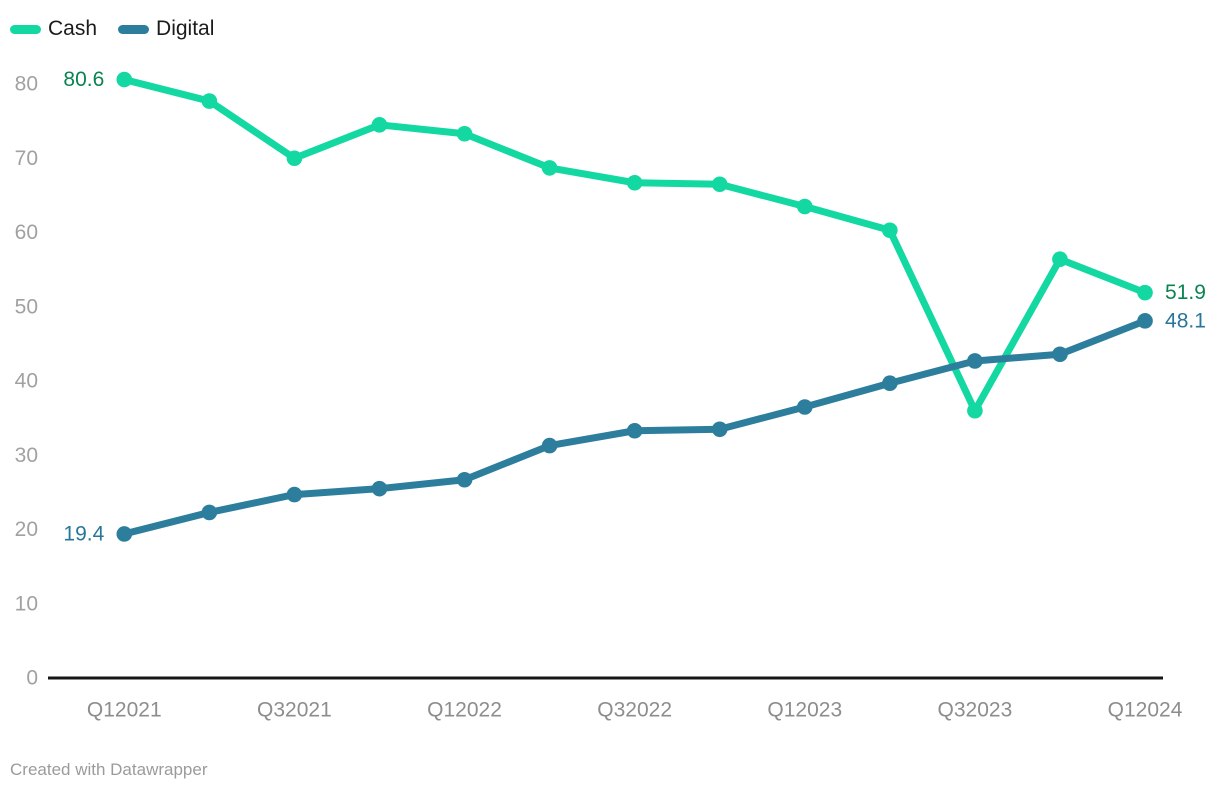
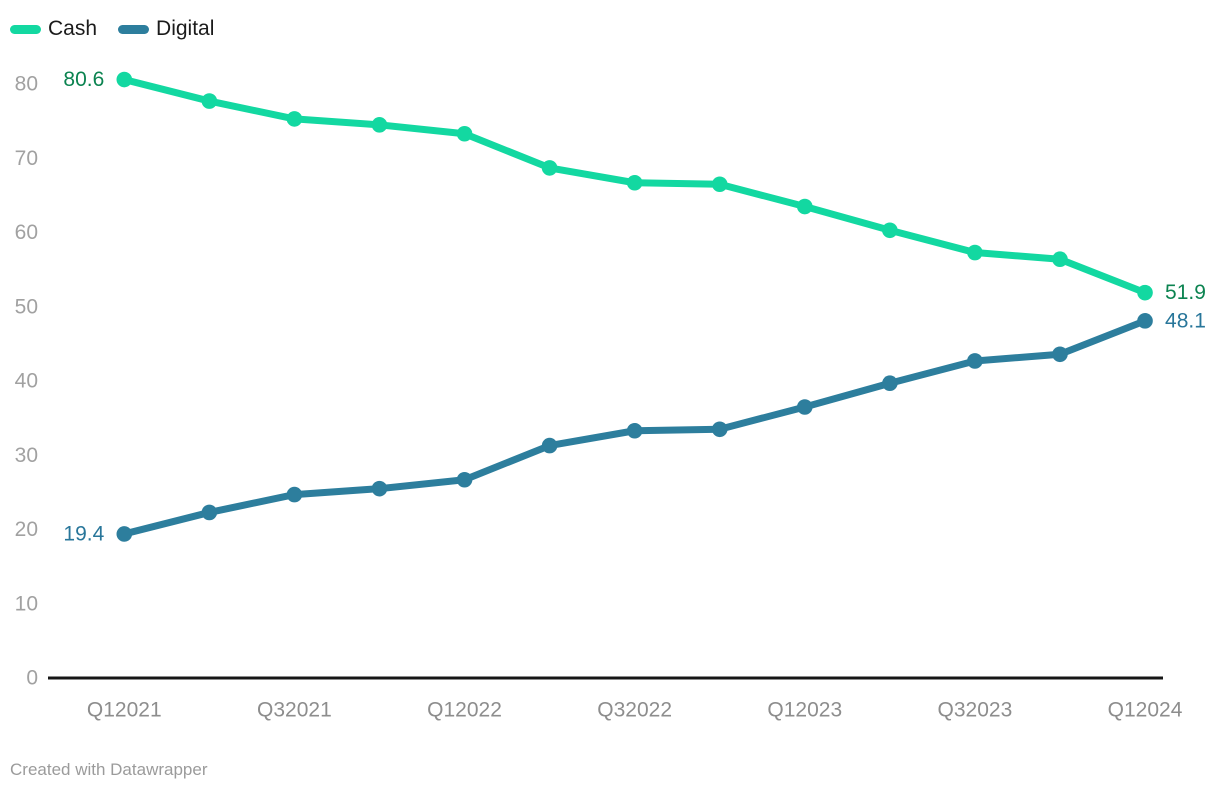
Cash/Q3 2021: 70 -> 75
Cash/Q3 2023: 36 -> 57
